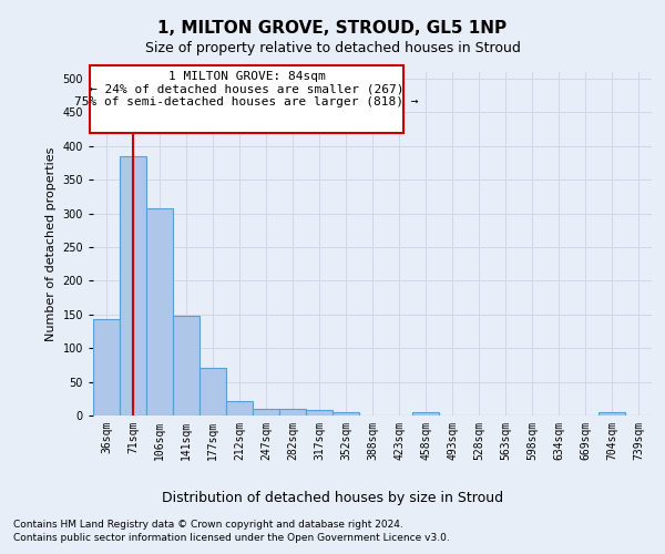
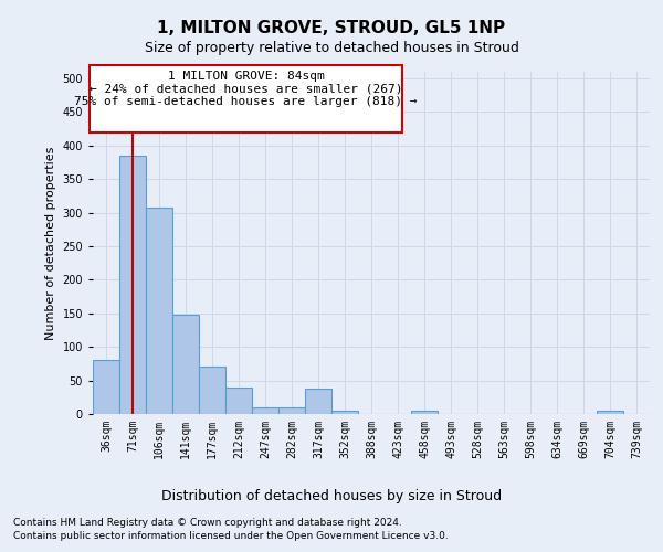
36sqm: 143 -> 80
212sqm: 22 -> 40
317sqm: 8 -> 38
